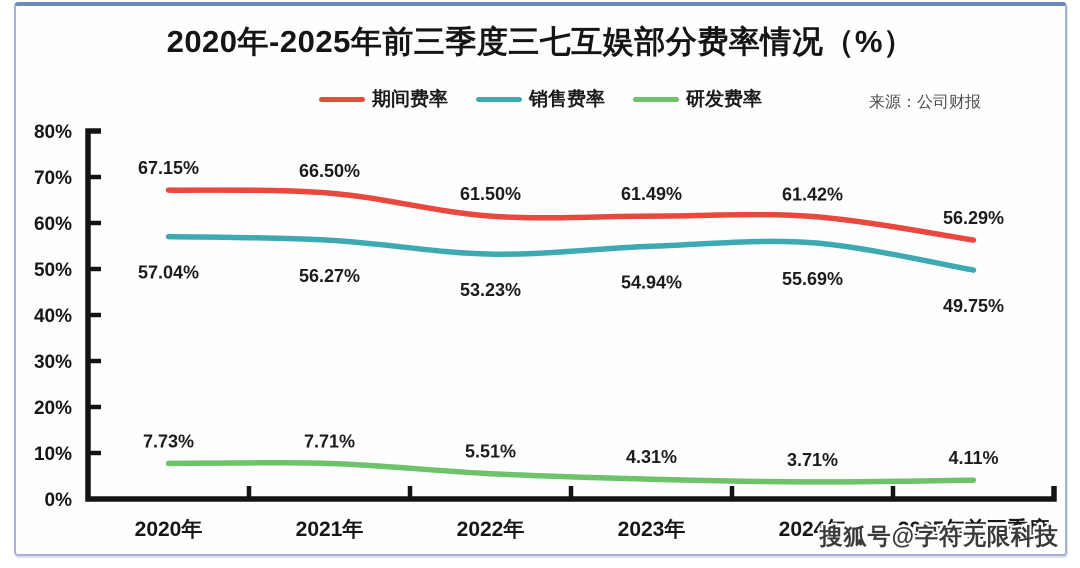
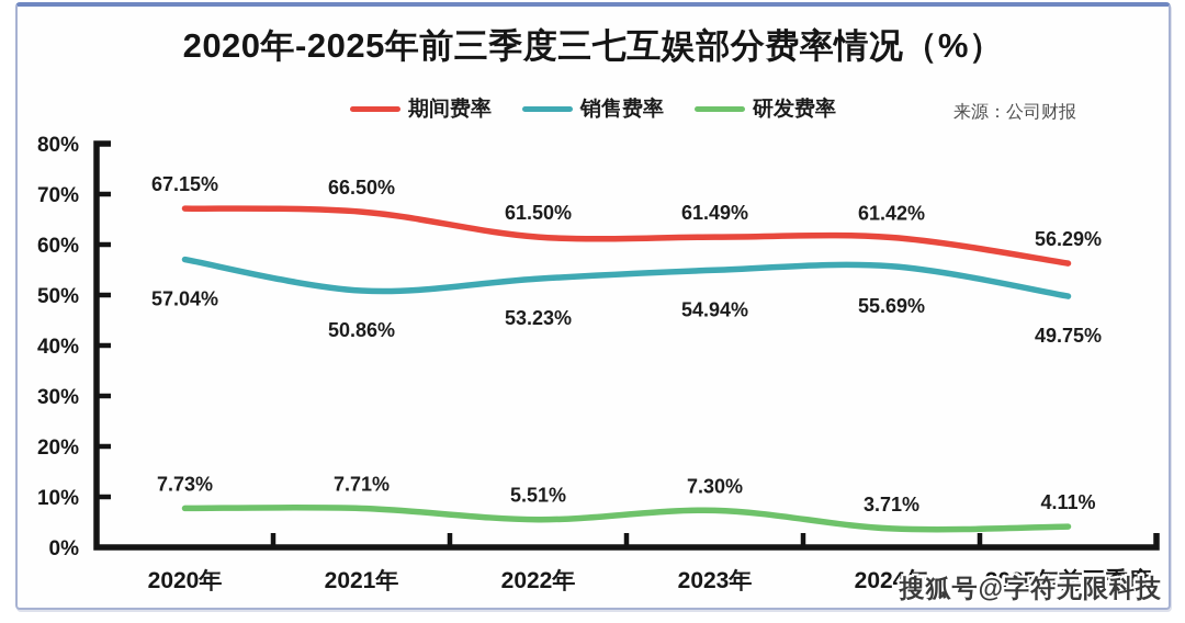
销售费率/2021年: 56.27% -> 50.86%
研发费率/2023年: 4.31% -> 7.30%
